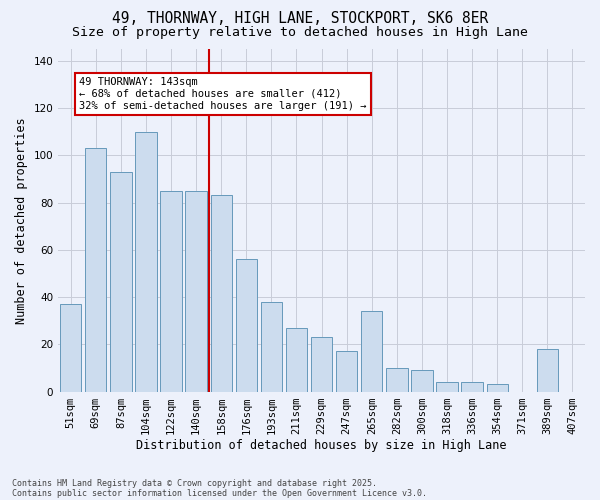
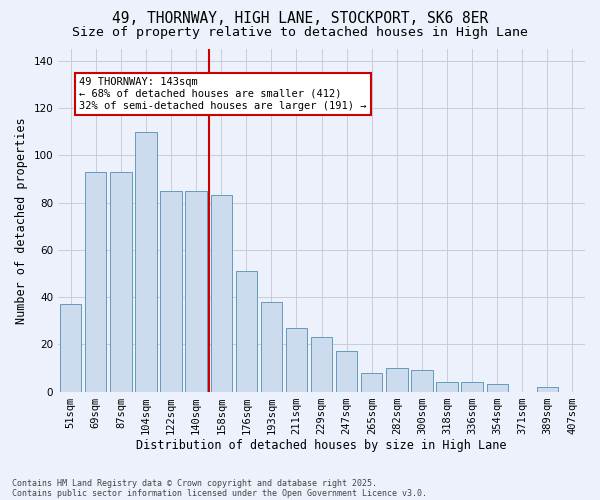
69sqm: 103 -> 93
176sqm: 56 -> 51
265sqm: 34 -> 8
389sqm: 18 -> 2
